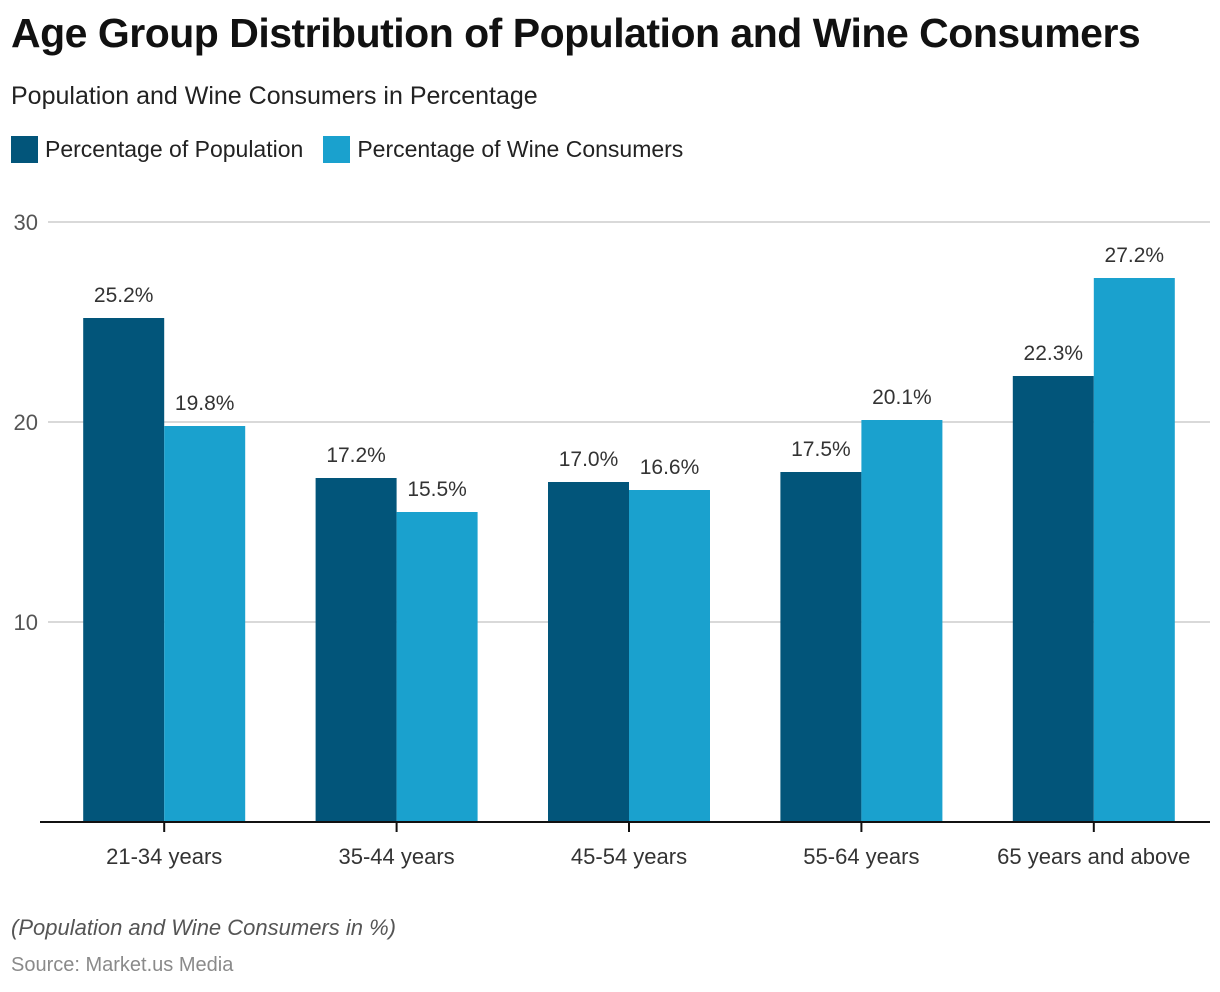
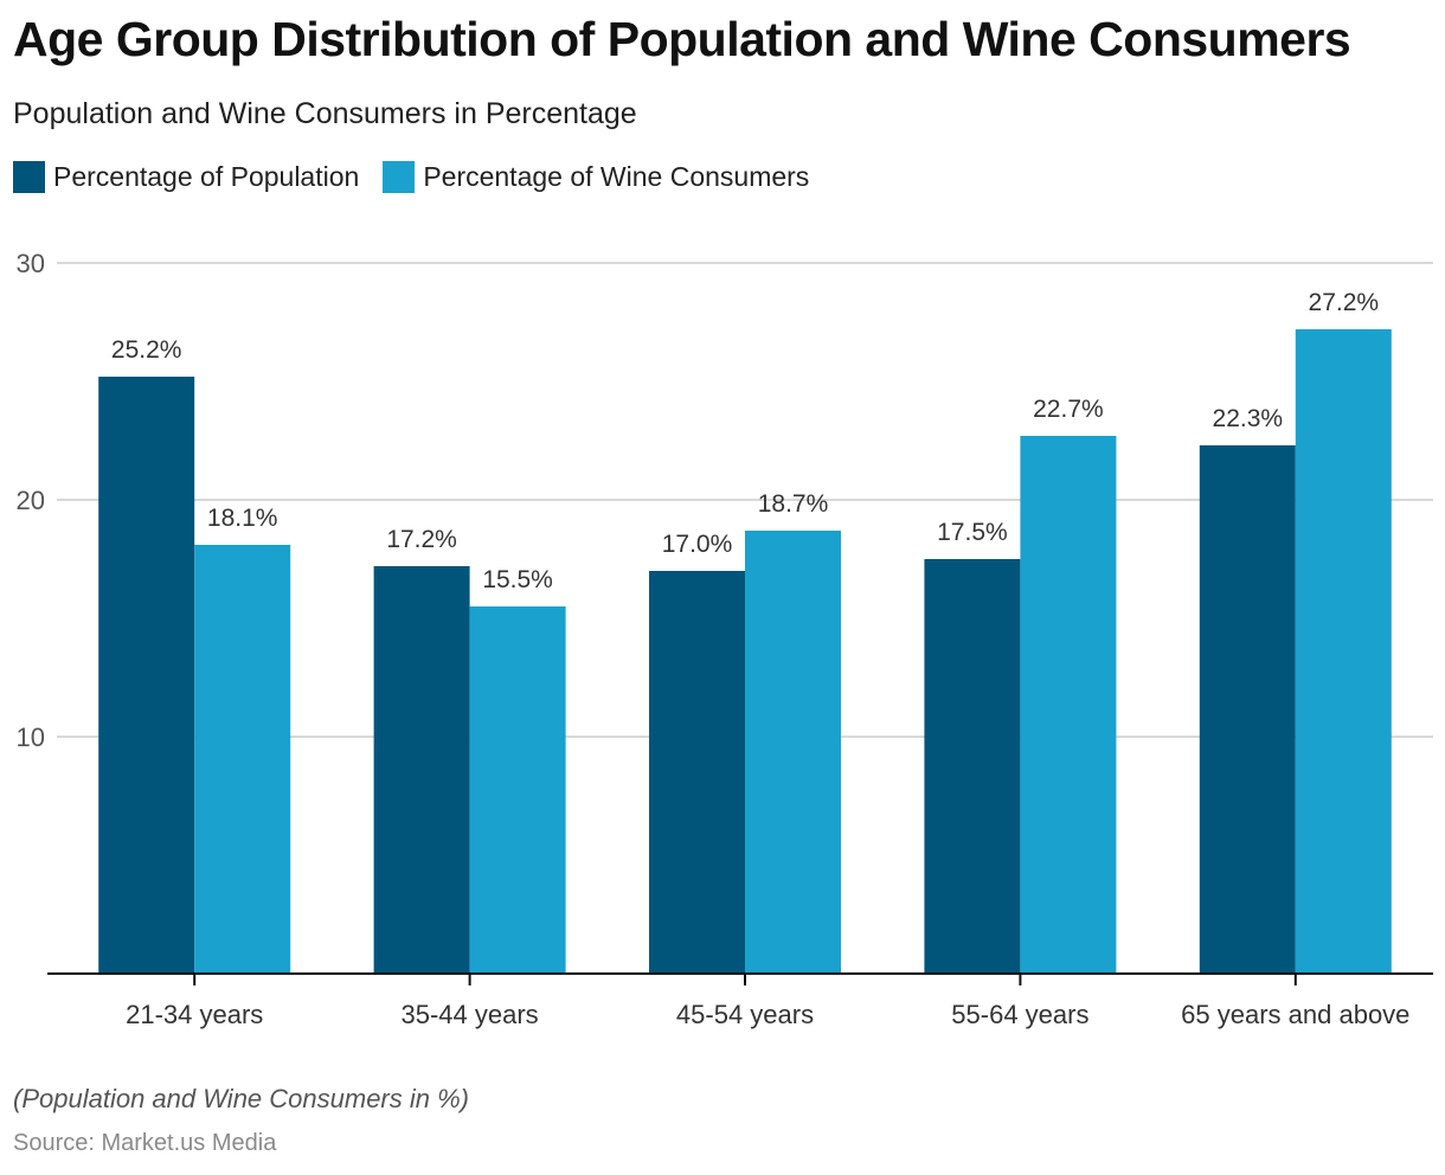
Percentage of Wine Consumers/21-34 years: 19.8% -> 18.1%
Percentage of Wine Consumers/45-54 years: 16.6% -> 18.7%
Percentage of Wine Consumers/55-64 years: 20.1% -> 22.7%
